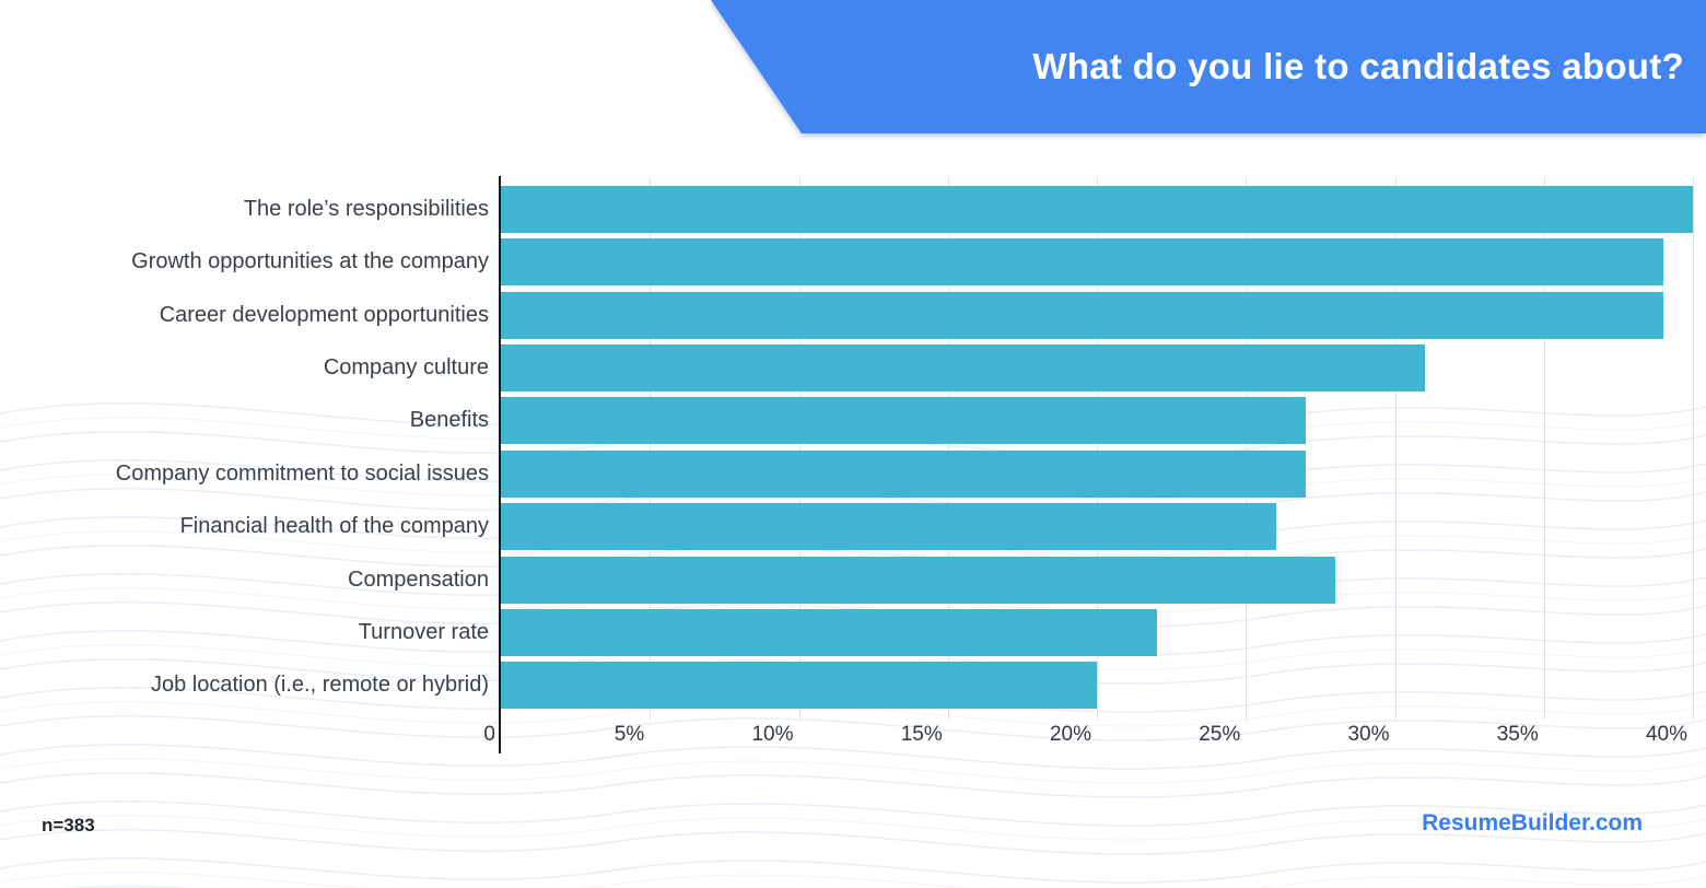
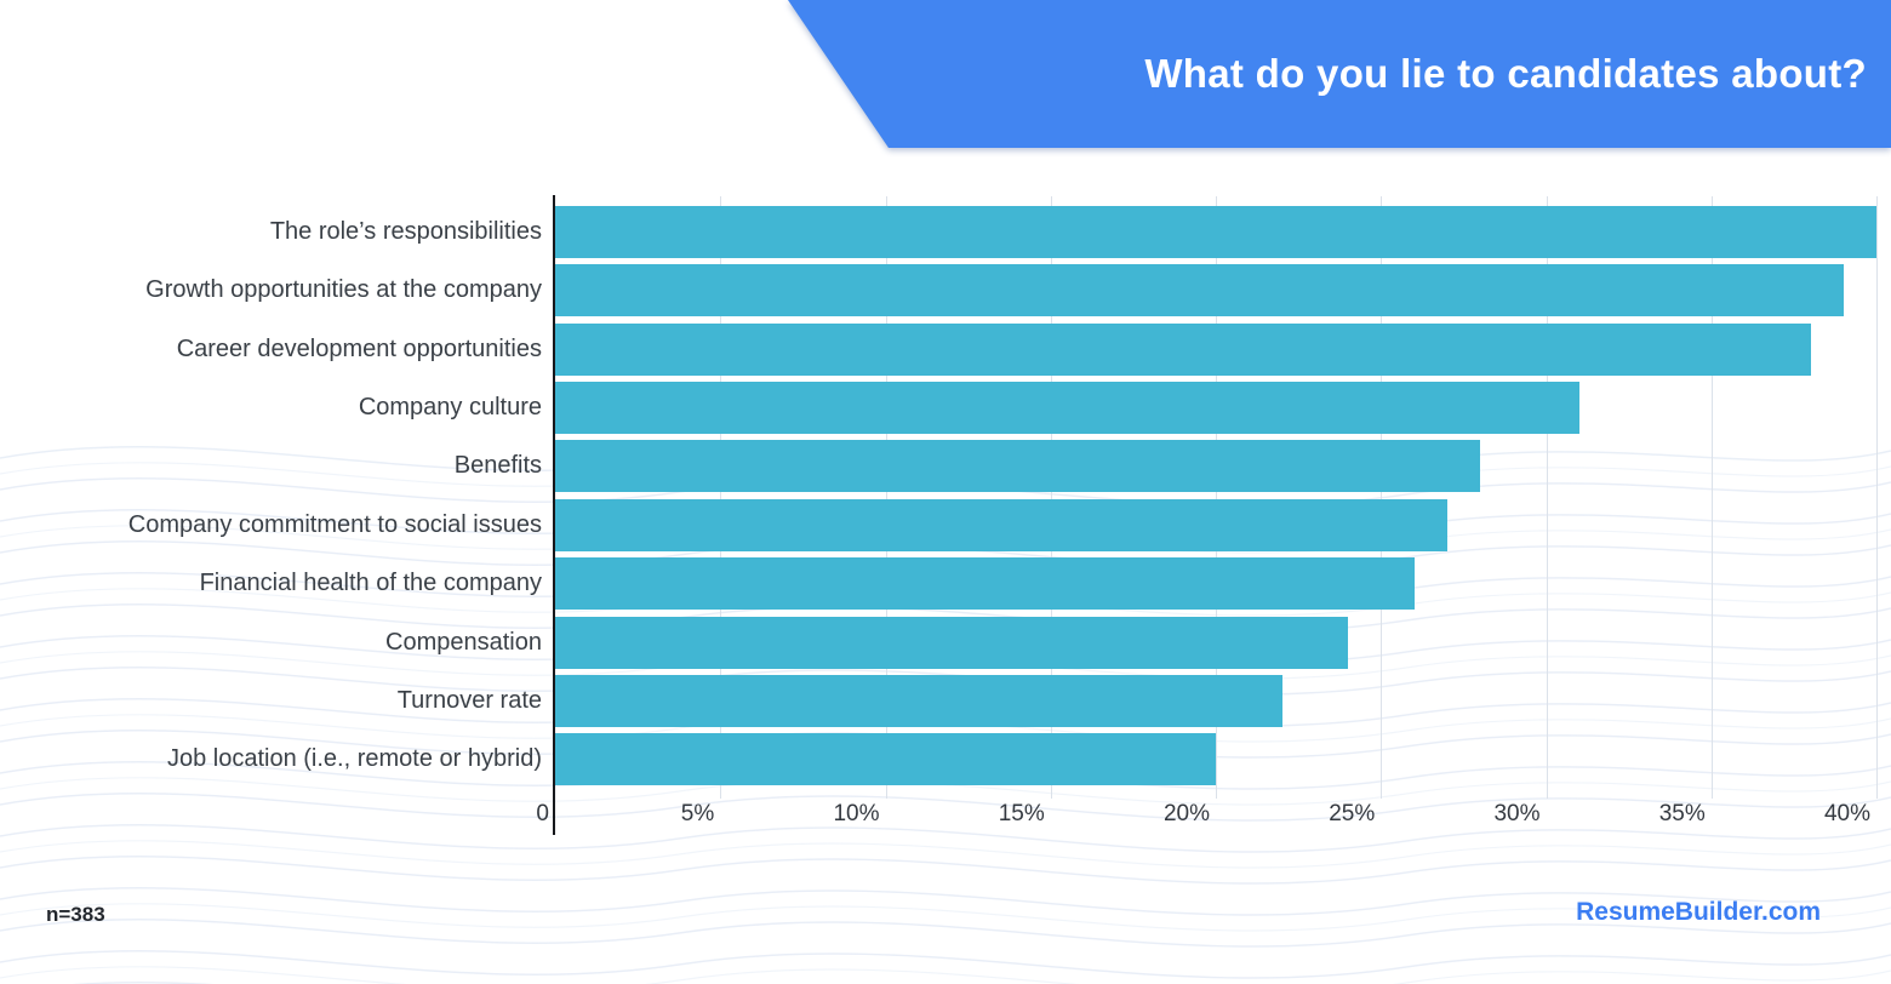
Career development opportunities: 39% -> 38%
Benefits: 27% -> 28%
Compensation: 28% -> 24%
